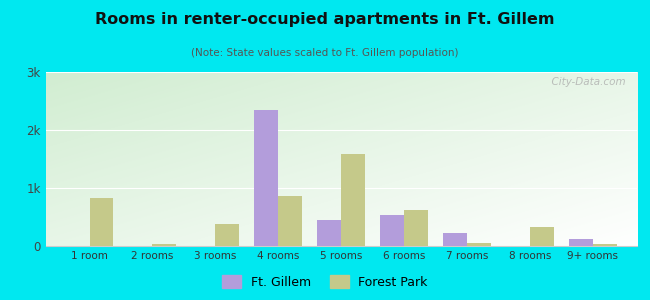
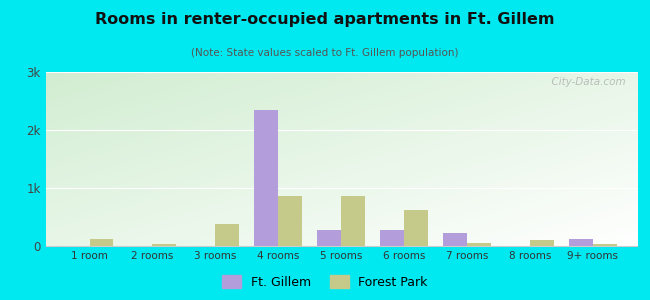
Forest Park/1 room: 0.82k -> 0.12k
Ft. Gillem/5 rooms: 0.44k -> 0.28k
Forest Park/5 rooms: 1.58k -> 0.87k
Ft. Gillem/6 rooms: 0.54k -> 0.28k
Forest Park/8 rooms: 0.32k -> 0.11k
